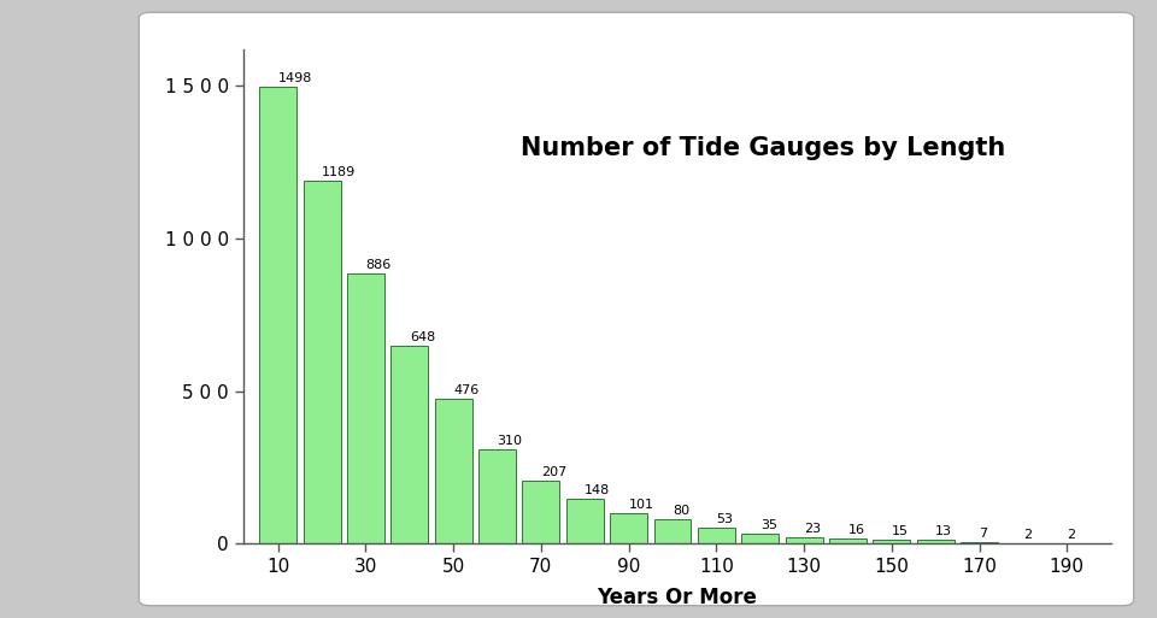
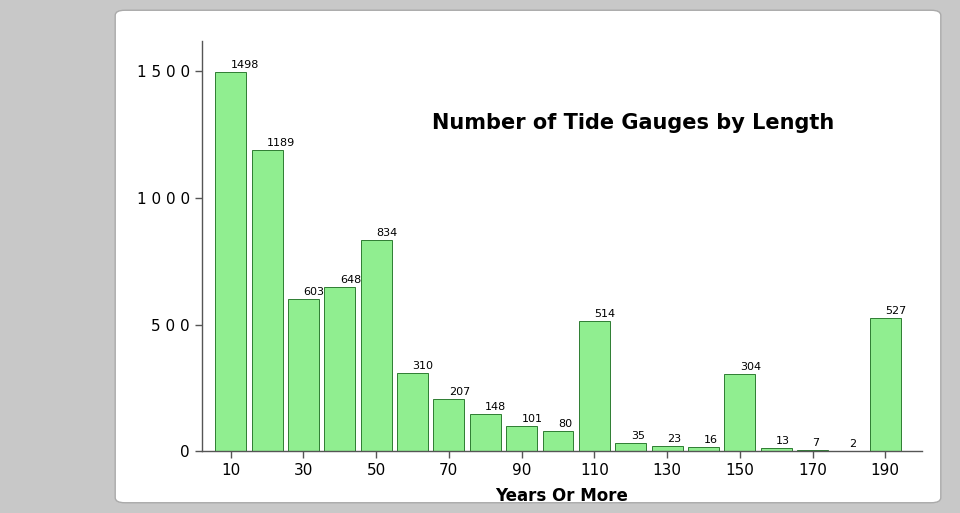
30: 886 -> 603
50: 476 -> 834
110: 53 -> 514
150: 15 -> 304
190: 2 -> 527
